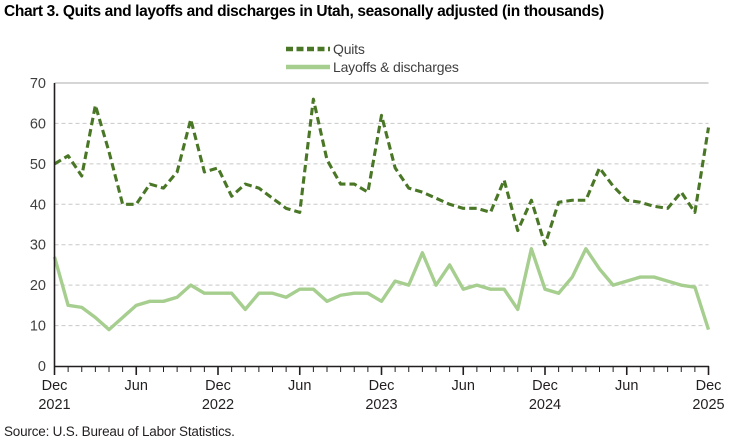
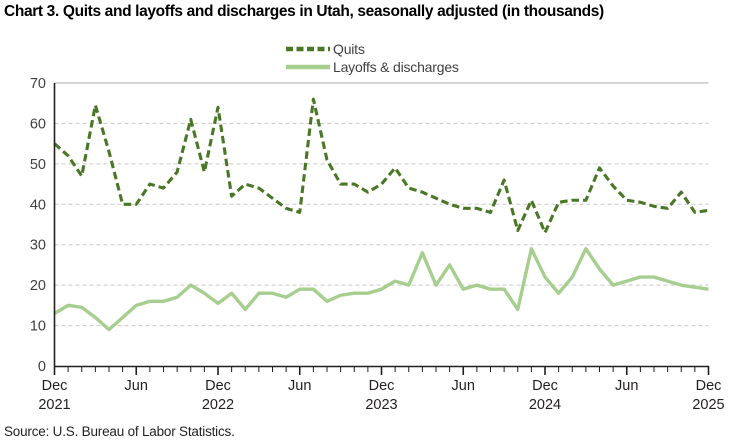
Quits/Dec 2021: 50 -> 55
Layoffs & discharges/Dec 2021: 27 -> 13
Quits/Dec 2022: 49 -> 64
Layoffs & discharges/Dec 2022: 18 -> 16
Quits/Dec 2023: 62 -> 45
Layoffs & discharges/Dec 2023: 16 -> 19
Quits/Dec 2024: 30 -> 33
Layoffs & discharges/Dec 2024: 19 -> 22
Quits/Dec 2025: 59 -> 38
Layoffs & discharges/Dec 2025: 9 -> 19
